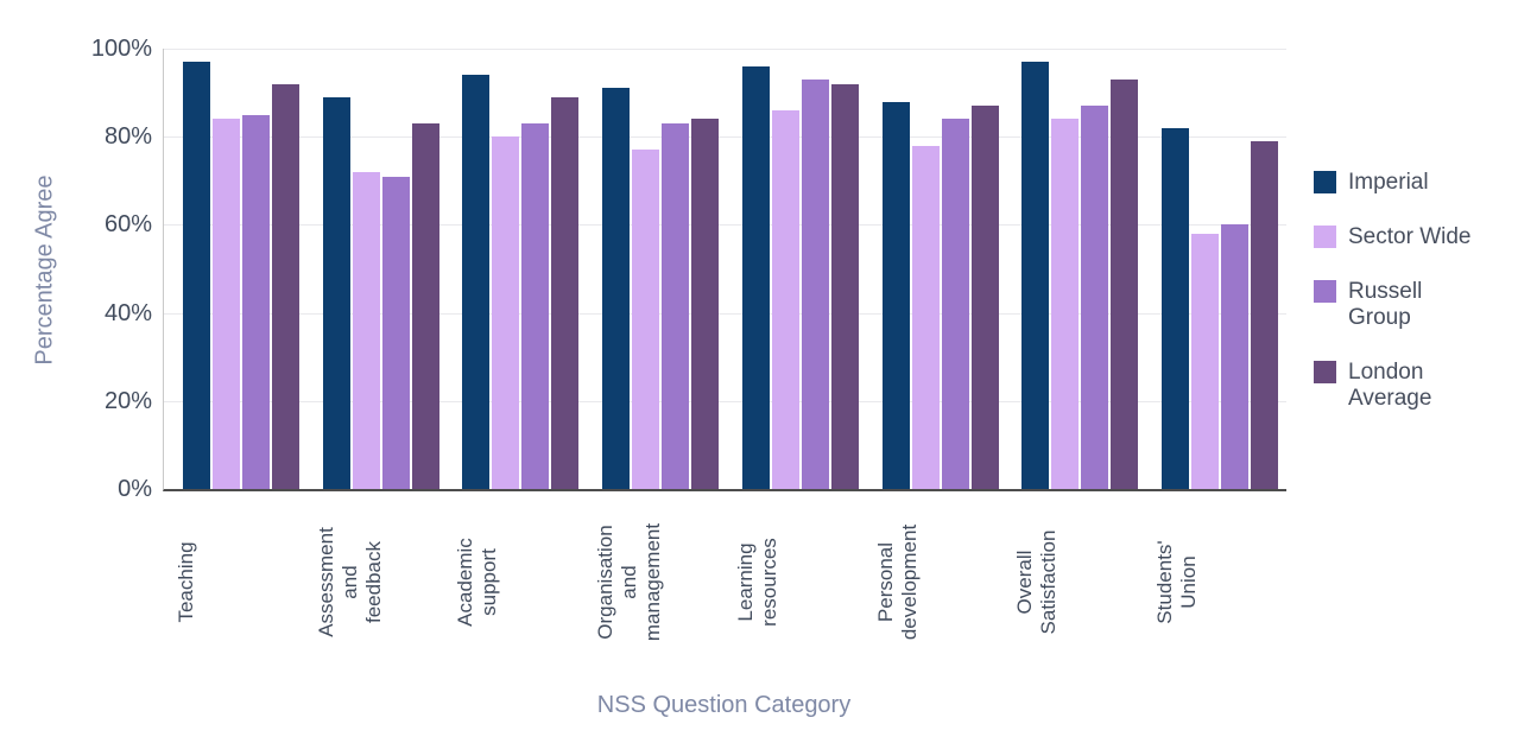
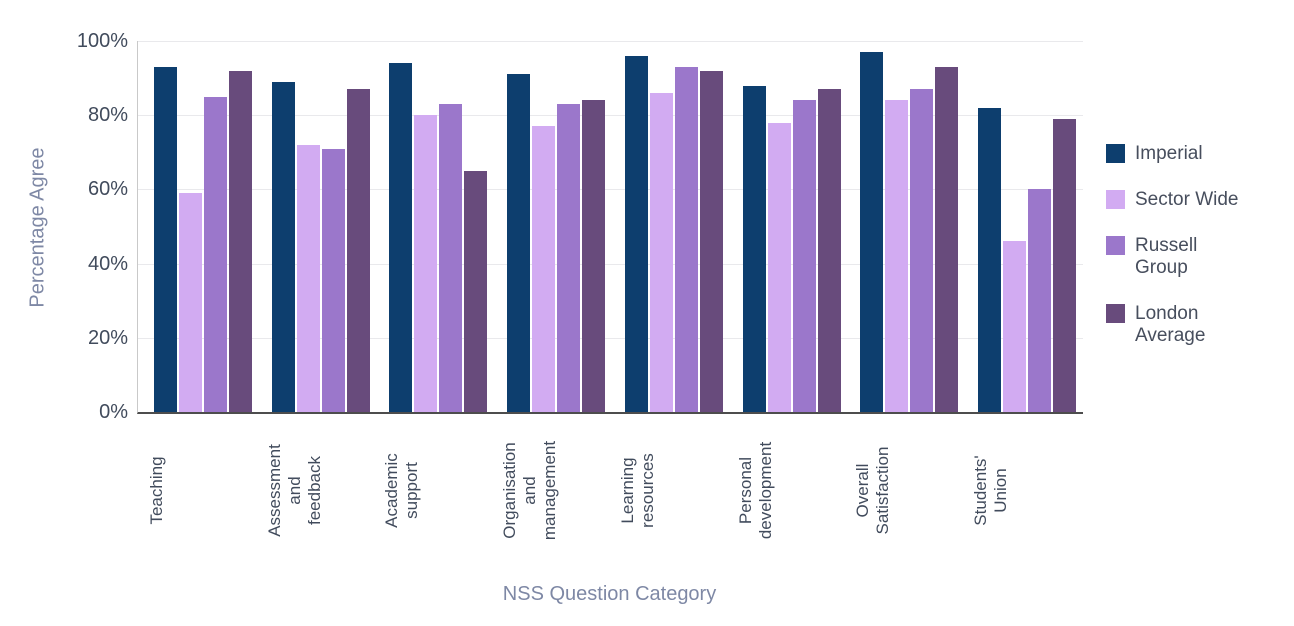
Imperial/Teaching: 97% -> 93%
Sector Wide/Teaching: 84% -> 59%
London Average/Assessment and feedback: 83% -> 87%
London Average/Academic support: 89% -> 65%
Sector Wide/Students' Union: 58% -> 46%
